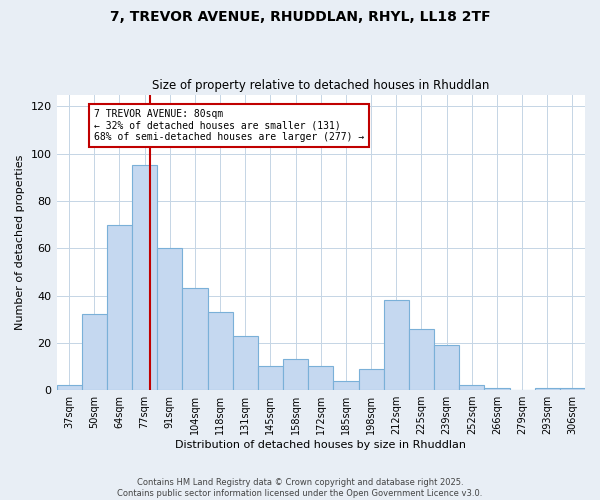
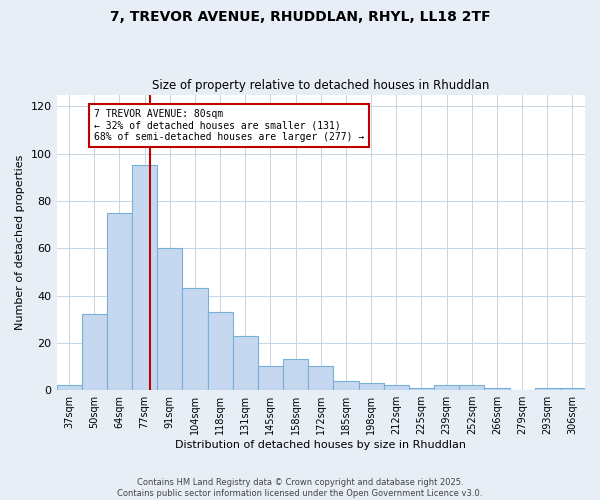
64sqm: 70 -> 75
198sqm: 9 -> 3
212sqm: 38 -> 2
225sqm: 26 -> 1
239sqm: 19 -> 2
